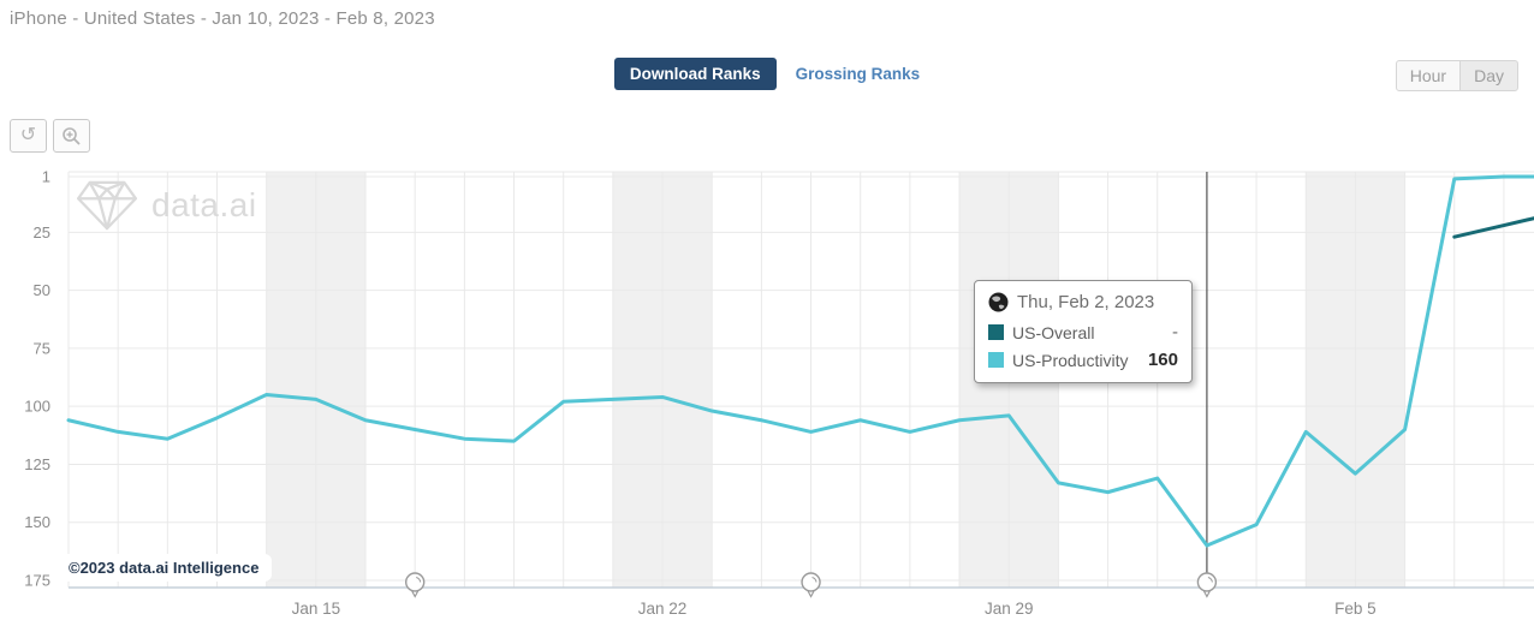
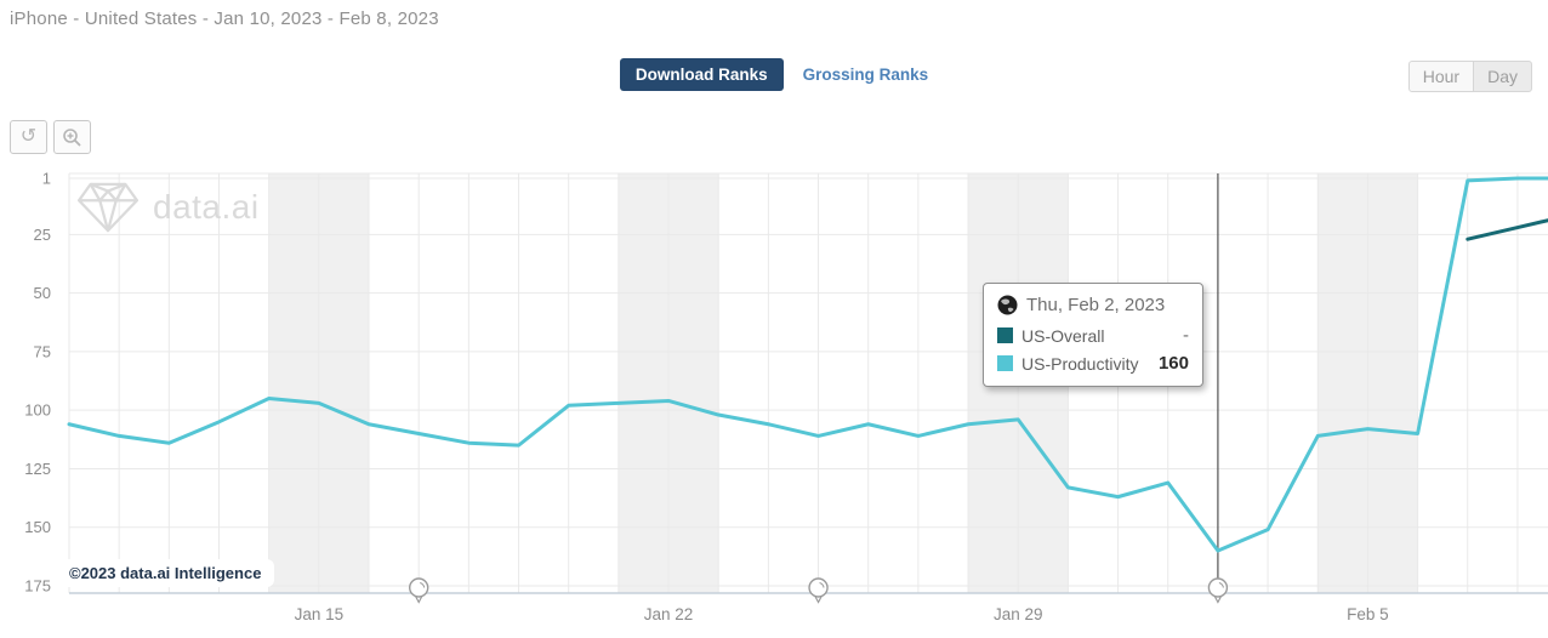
US-Productivity/Feb 5: 129 -> 108
